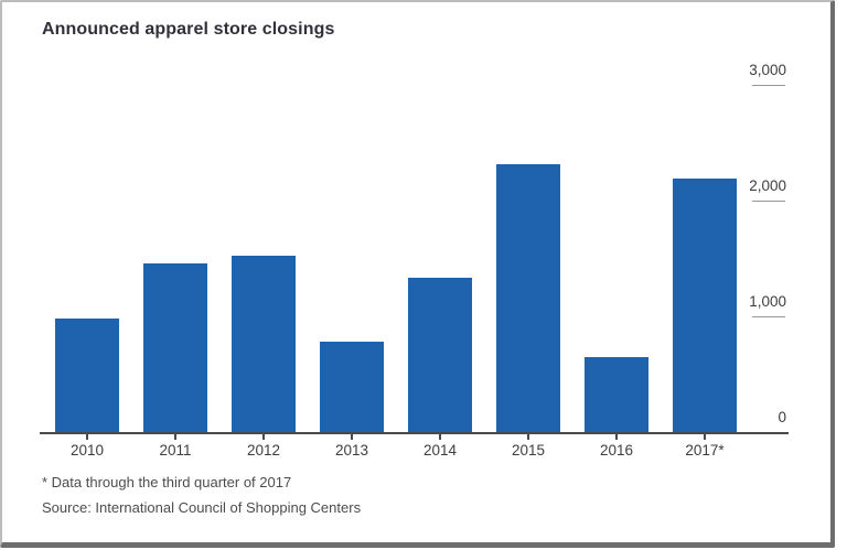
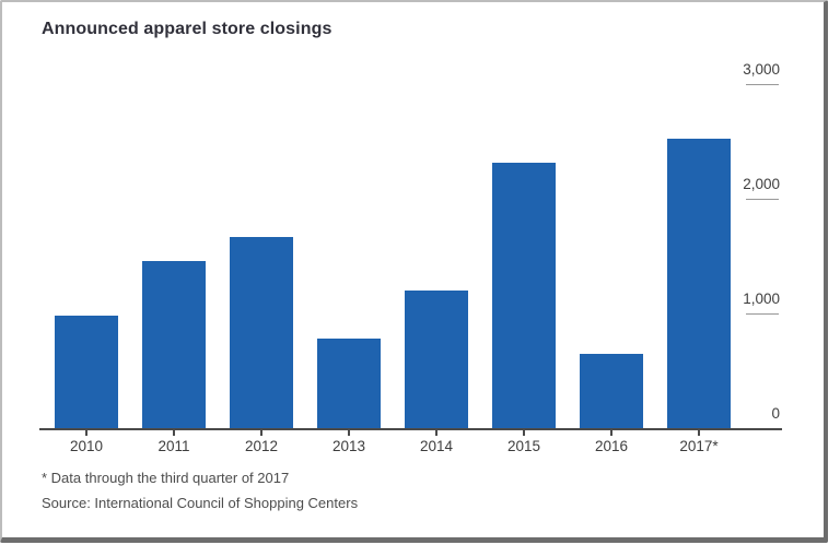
2012: 1520 -> 1670
2014: 1330 -> 1200
2017*: 2190 -> 2520
